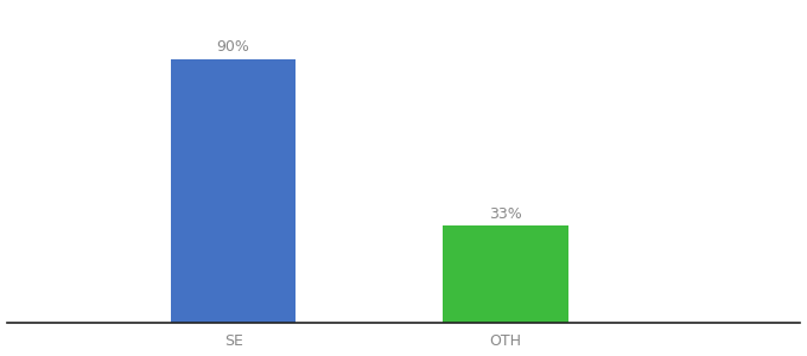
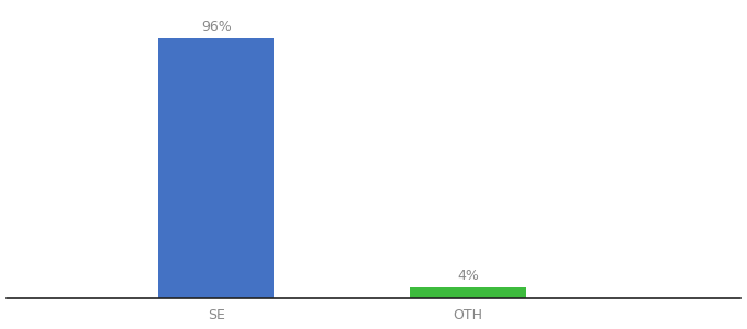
SE: 90% -> 96%
OTH: 33% -> 4%
